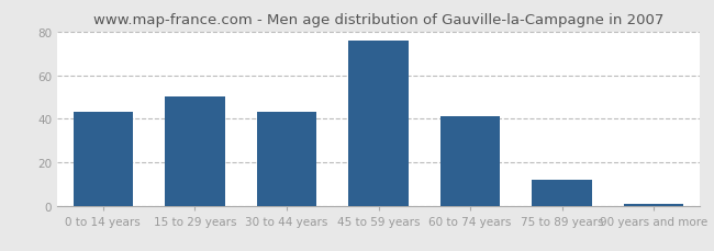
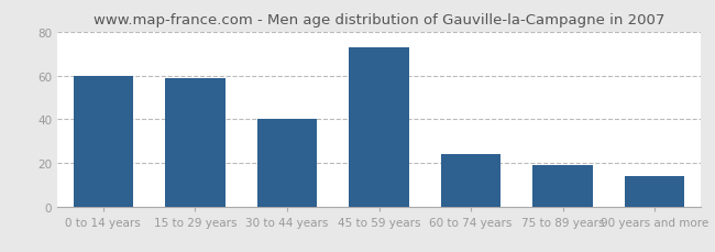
0 to 14 years: 43 -> 60
15 to 29 years: 50 -> 59
30 to 44 years: 43 -> 40
45 to 59 years: 76 -> 73
60 to 74 years: 41 -> 24
75 to 89 years: 12 -> 19
90 years and more: 1 -> 14
